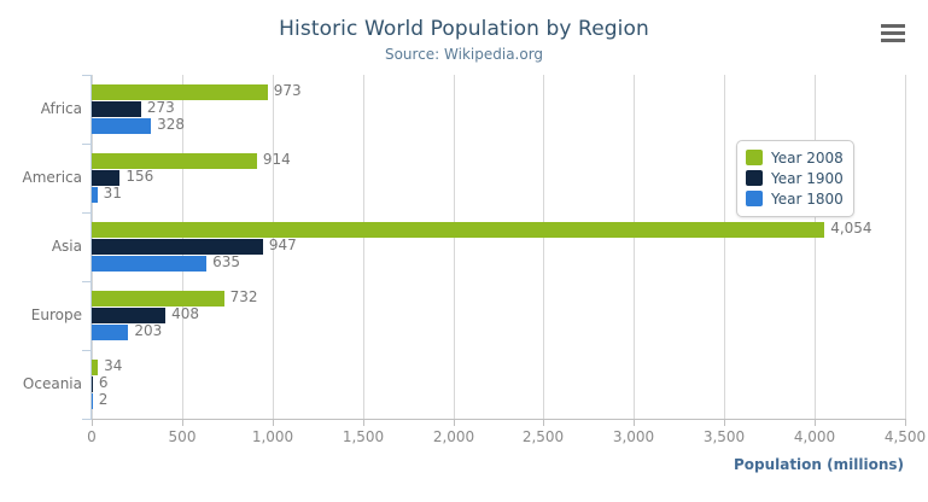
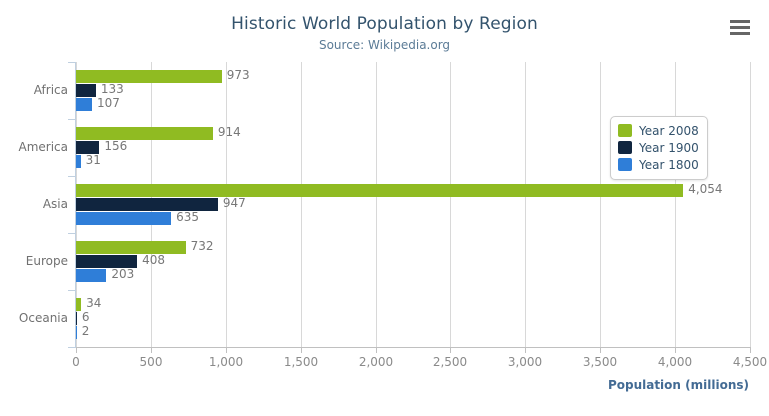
Year 1800/Africa: 328 -> 107
Year 1900/Africa: 273 -> 133
